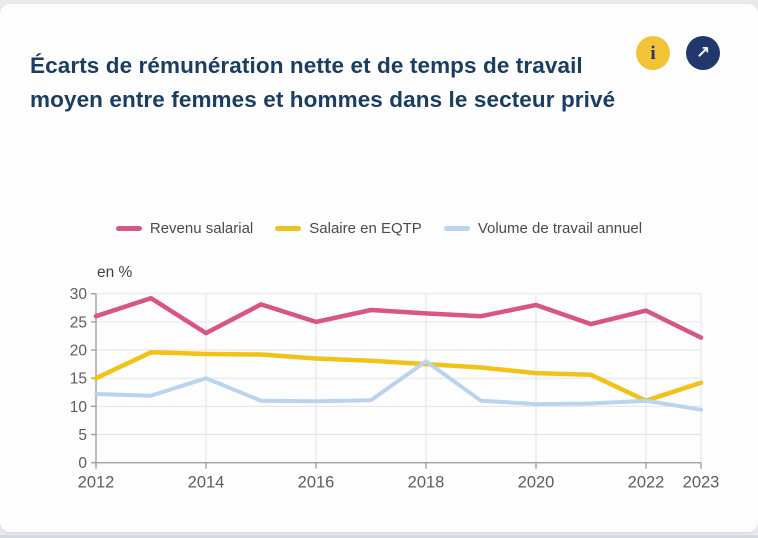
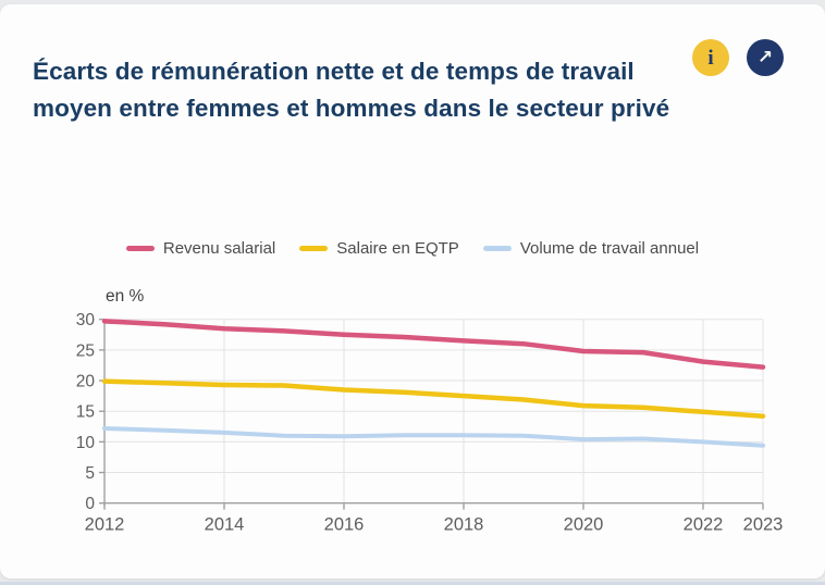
Revenu salarial/2012: 26 -> 30
Salaire en EQTP/2012: 15 -> 20
Revenu salarial/2014: 23 -> 28
Volume de travail annuel/2014: 15 -> 12
Revenu salarial/2016: 25 -> 28
Volume de travail annuel/2018: 18 -> 11
Revenu salarial/2020: 28 -> 25
Revenu salarial/2022: 27 -> 23
Salaire en EQTP/2022: 11 -> 15
Volume de travail annuel/2022: 11 -> 10
